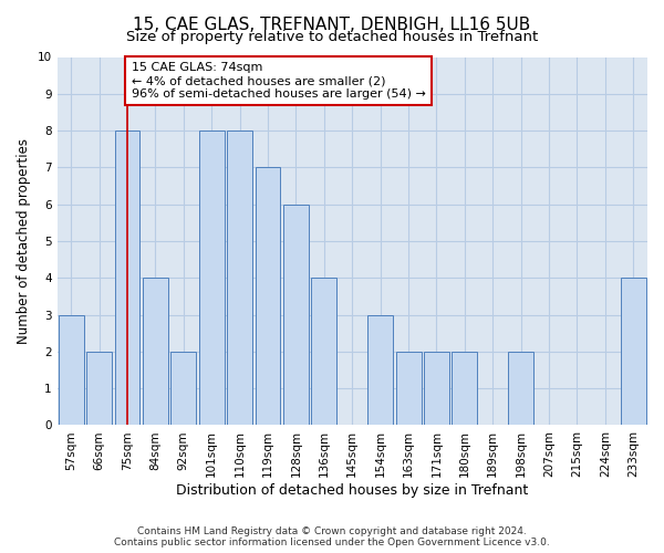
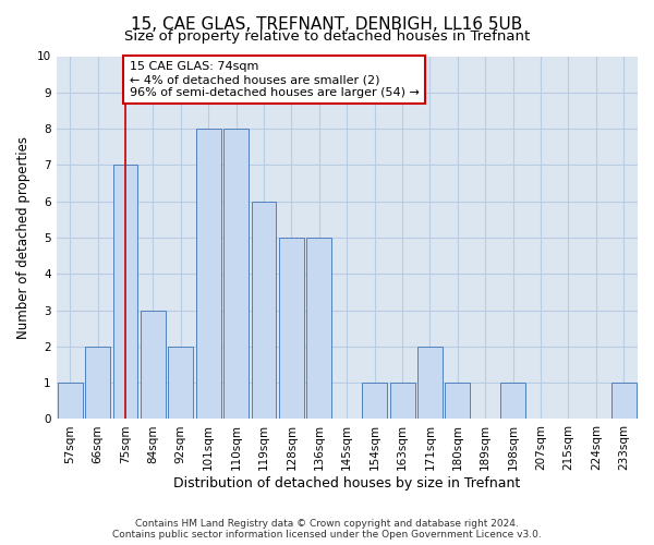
57sqm: 3 -> 1
75sqm: 8 -> 7
84sqm: 4 -> 3
119sqm: 7 -> 6
128sqm: 6 -> 5
136sqm: 4 -> 5
154sqm: 3 -> 1
163sqm: 2 -> 1
180sqm: 2 -> 1
198sqm: 2 -> 1
233sqm: 4 -> 1
